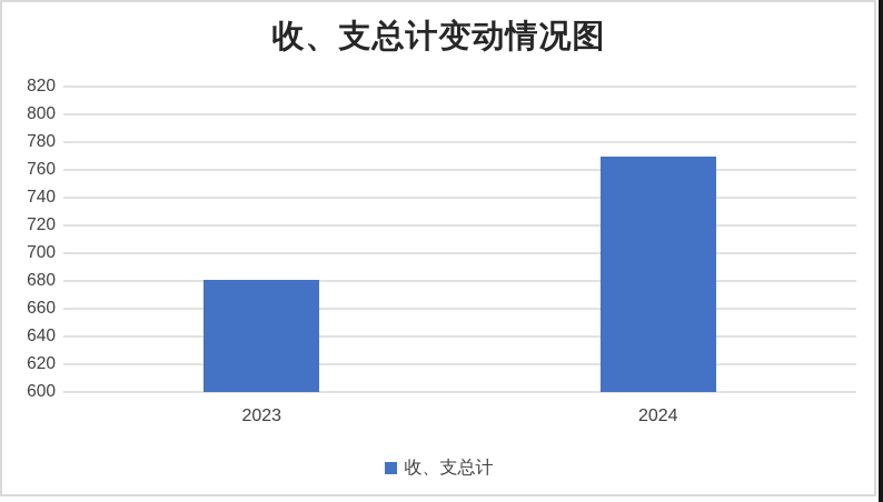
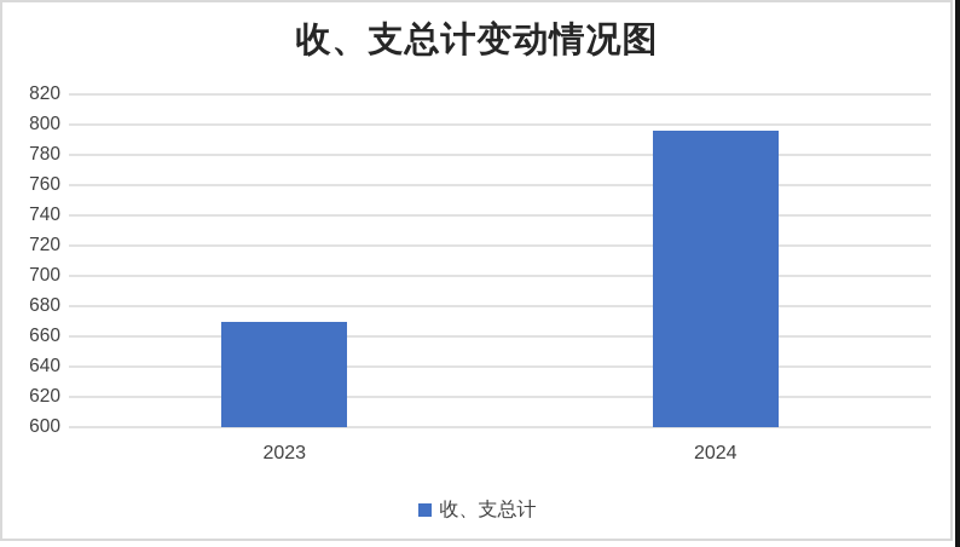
2023: 681 -> 670
2024: 770 -> 796
